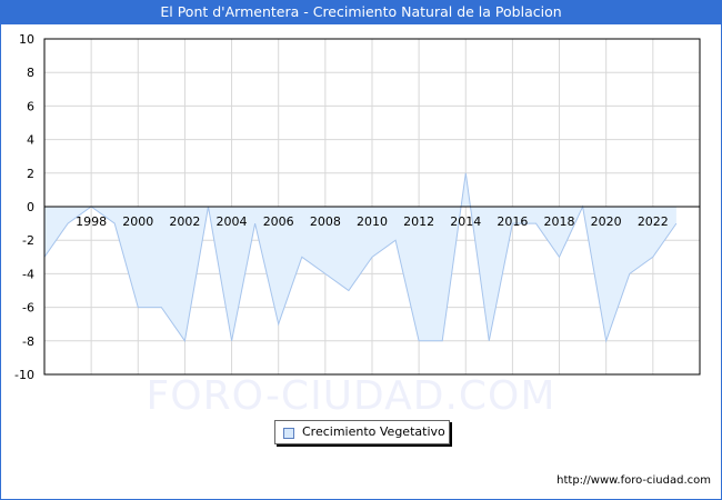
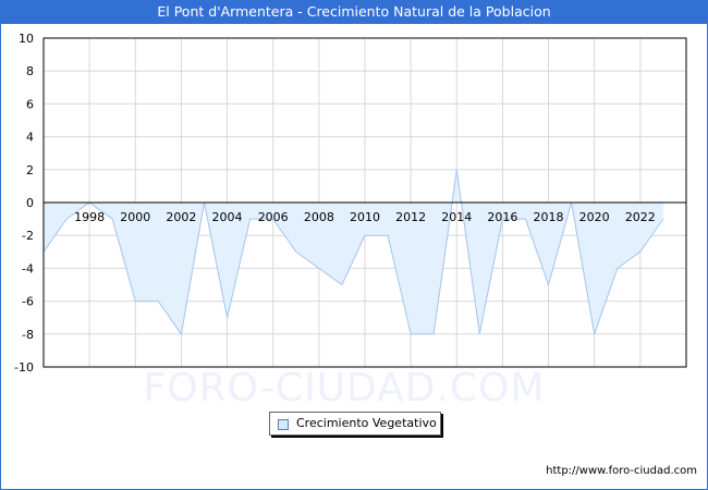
2004: -8 -> -7
2006: -7 -> -1
2010: -3 -> -2
2018: -3 -> -5
